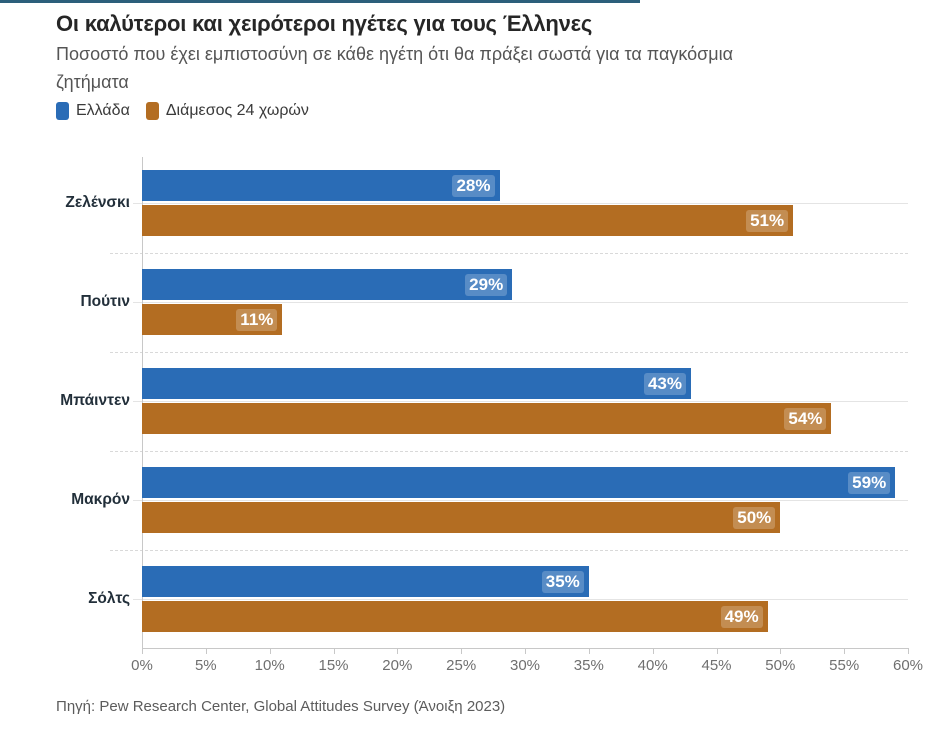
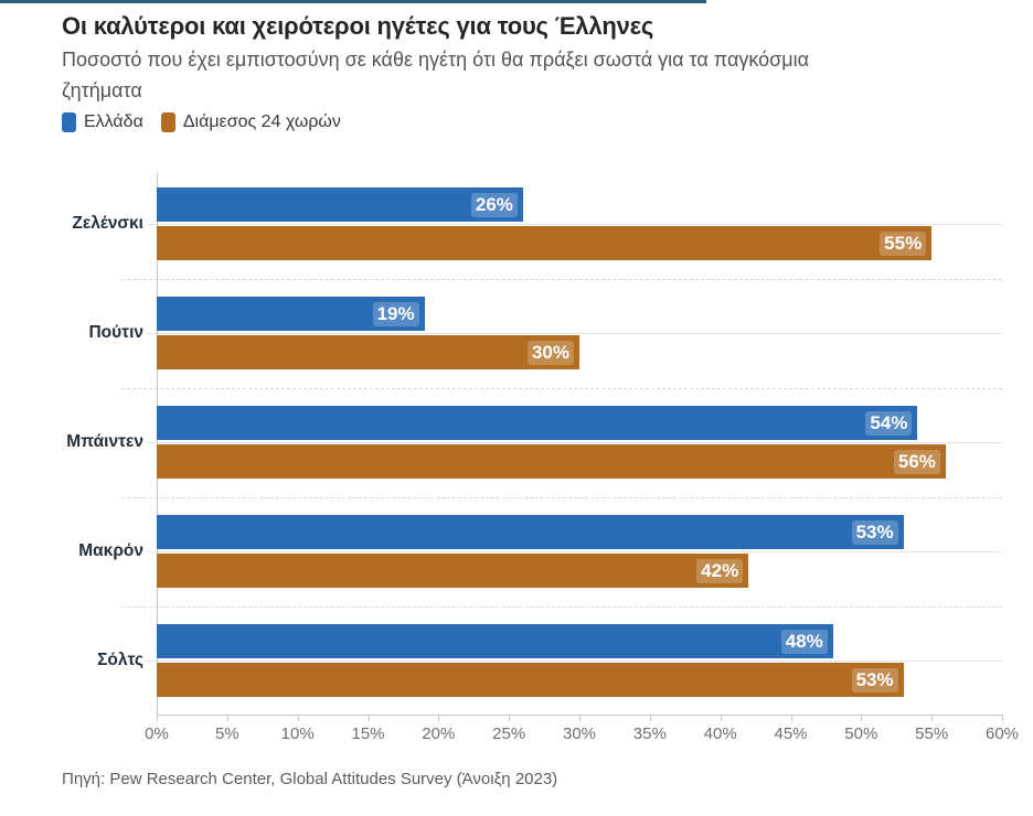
Ελλάδα/Ζελένσκι: 28% -> 26%
Διάμεσος 24 χωρών/Ζελένσκι: 51% -> 55%
Ελλάδα/Πούτιν: 29% -> 19%
Διάμεσος 24 χωρών/Πούτιν: 11% -> 30%
Ελλάδα/Μπάιντεν: 43% -> 54%
Διάμεσος 24 χωρών/Μπάιντεν: 54% -> 56%
Ελλάδα/Μακρόν: 59% -> 53%
Διάμεσος 24 χωρών/Μακρόν: 50% -> 42%
Ελλάδα/Σόλτς: 35% -> 48%
Διάμεσος 24 χωρών/Σόλτς: 49% -> 53%
